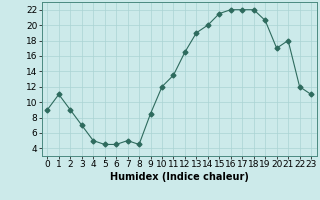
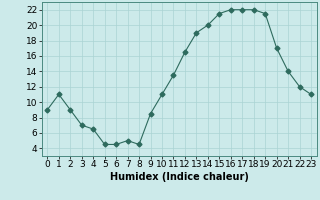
4: 5.0 -> 6.5
10: 12.0 -> 11.0
19: 20.6 -> 21.5
21: 18.0 -> 14.0
